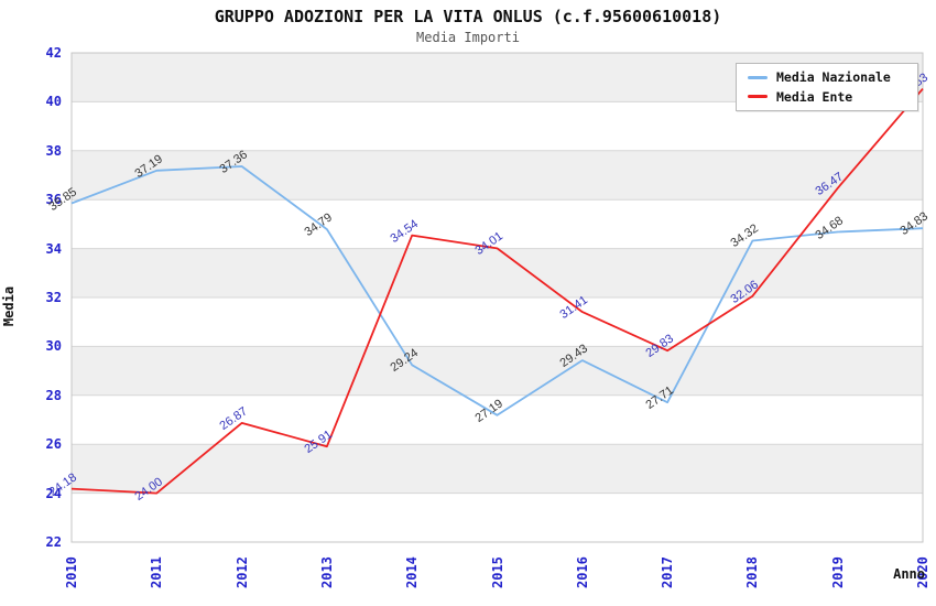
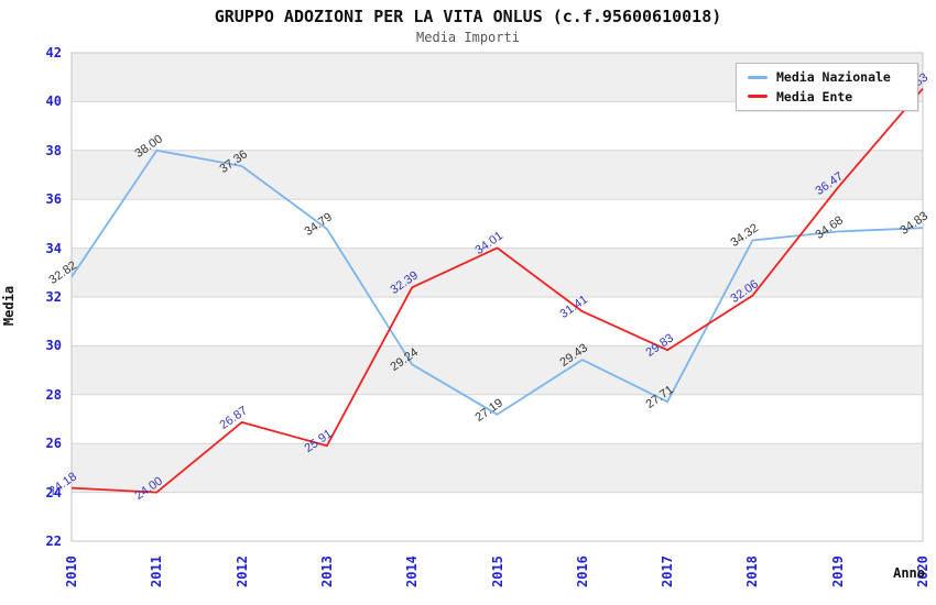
Media Nazionale/2010: 35.85 -> 32.82
Media Nazionale/2011: 37.19 -> 38.00
Media Ente/2014: 34.54 -> 32.39
